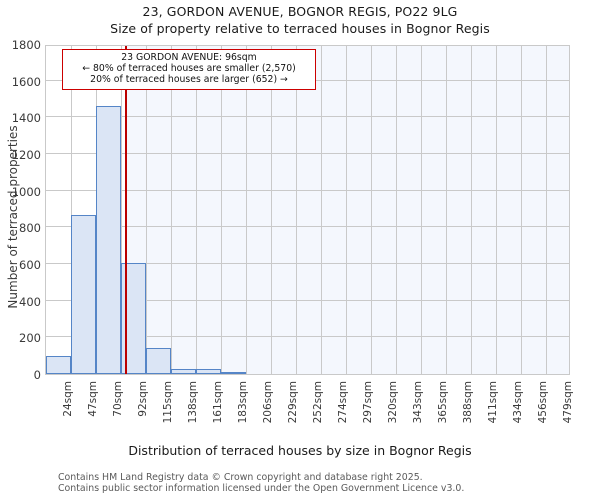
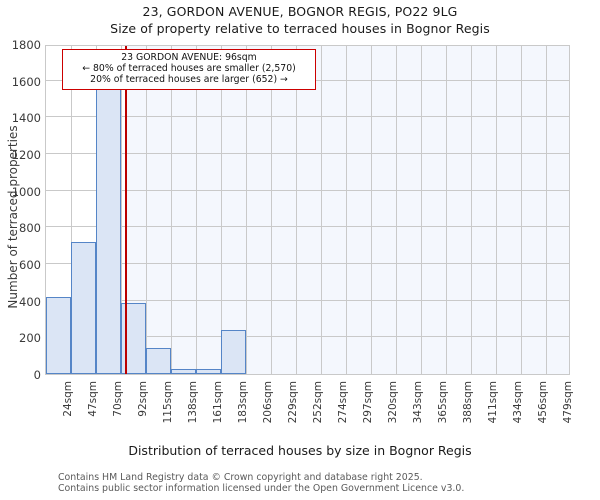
24sqm: 100 -> 420
47sqm: 870 -> 720
70sqm: 1460 -> 1680
92sqm: 600 -> 390
183sqm: 10 -> 240
